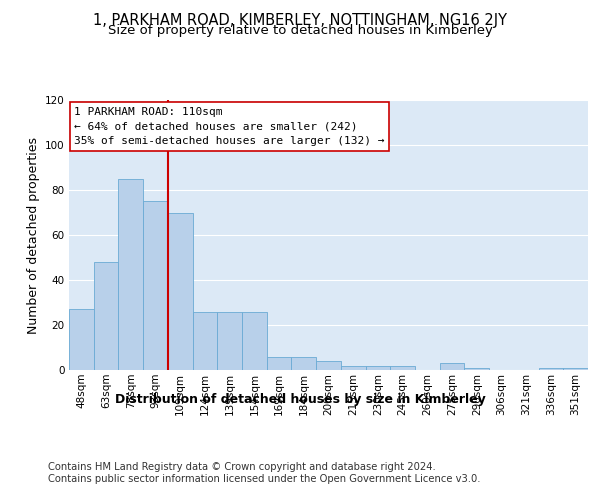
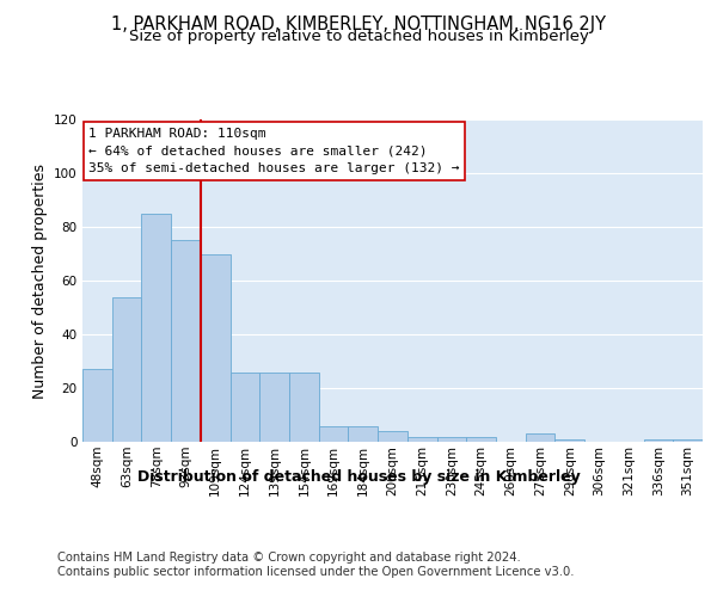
63sqm: 48 -> 54
